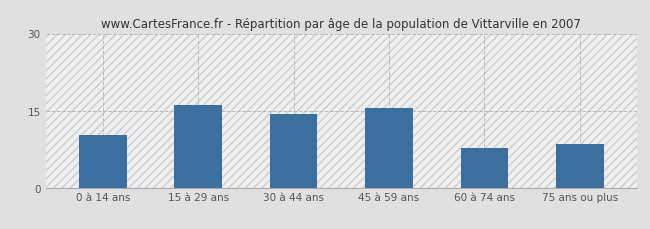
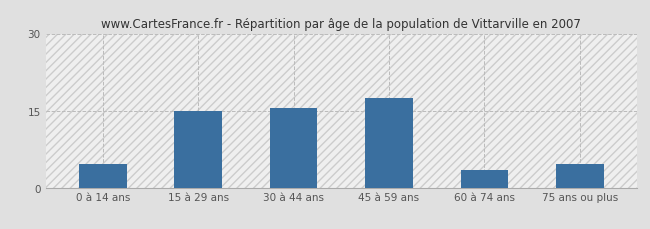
0 à 14 ans: 10.2 -> 4.5
15 à 29 ans: 16.0 -> 15.0
30 à 44 ans: 14.4 -> 15.5
45 à 59 ans: 15.4 -> 17.5
60 à 74 ans: 7.8 -> 3.5
75 ans ou plus: 8.4 -> 4.5
